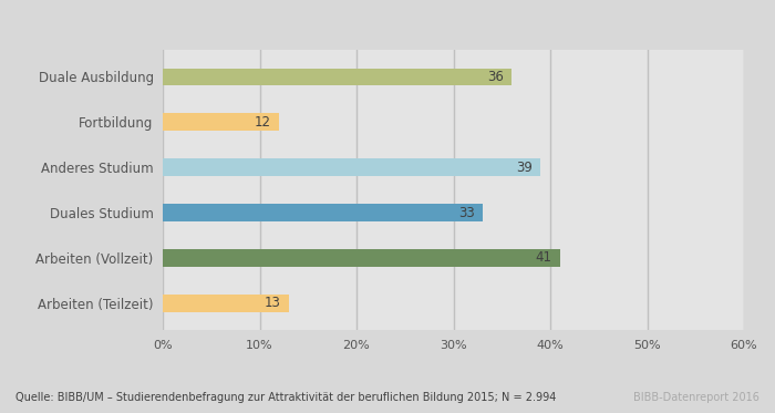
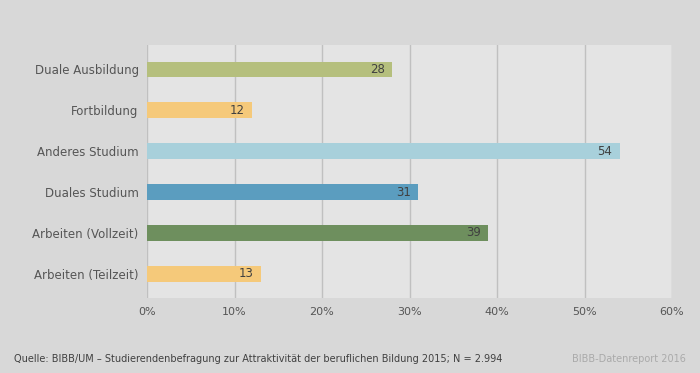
Duale Ausbildung: 36 -> 28
Anderes Studium: 39 -> 54
Duales Studium: 33 -> 31
Arbeiten (Vollzeit): 41 -> 39
